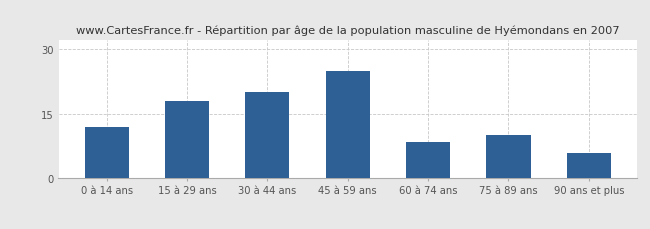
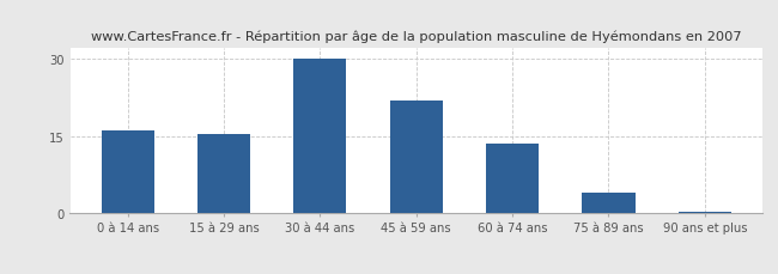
0 à 14 ans: 12.0 -> 16.0
15 à 29 ans: 18.0 -> 15.5
30 à 44 ans: 20.0 -> 30.0
45 à 59 ans: 25.0 -> 22.0
60 à 74 ans: 8.5 -> 13.5
75 à 89 ans: 10.0 -> 4.0
90 ans et plus: 6.0 -> 0.3
